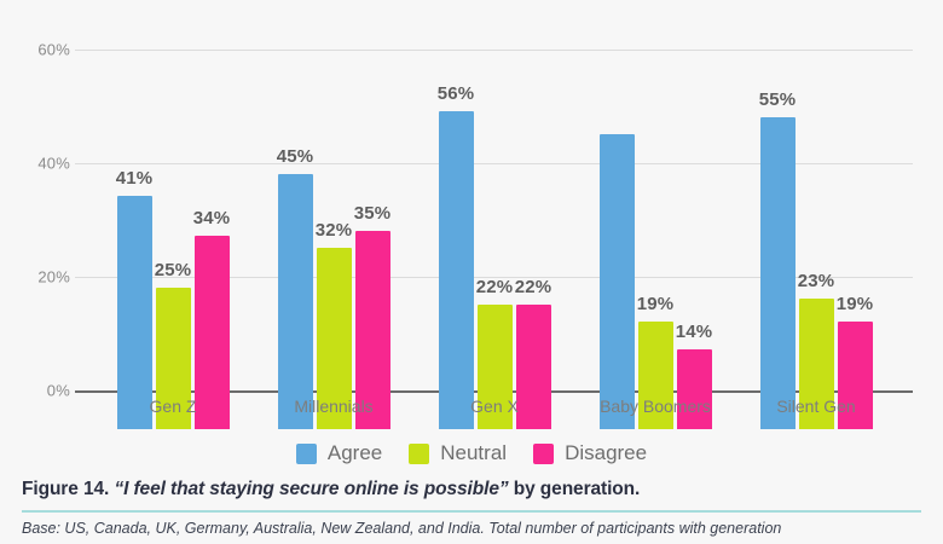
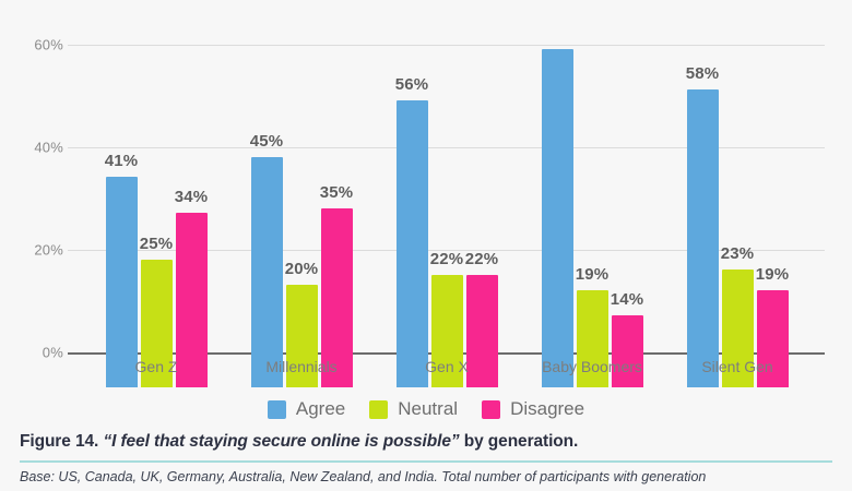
Neutral/Millennials: 32% -> 20%
Agree/Baby Boomers: 52% -> 66%
Agree/Silent Gen: 55% -> 58%
